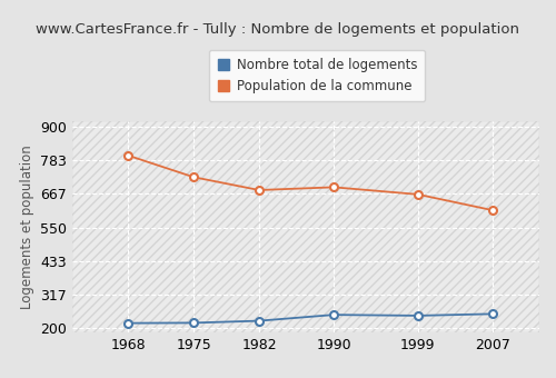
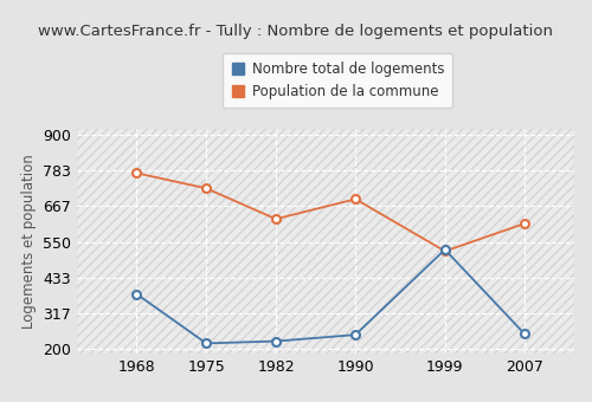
Nombre total de logements/1968: 218 -> 380
Population de la commune/1968: 800 -> 775
Population de la commune/1982: 680 -> 625
Nombre total de logements/1999: 244 -> 525
Population de la commune/1999: 665 -> 520
